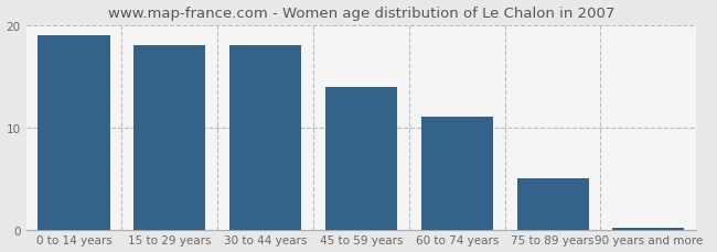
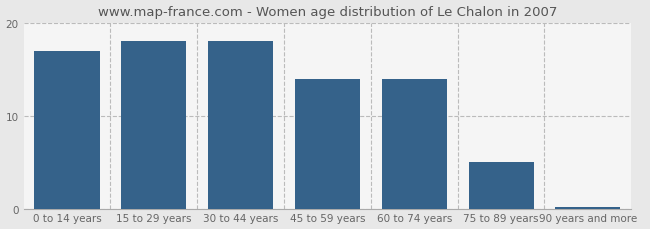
0 to 14 years: 19.0 -> 17.0
60 to 74 years: 11.0 -> 14.0
